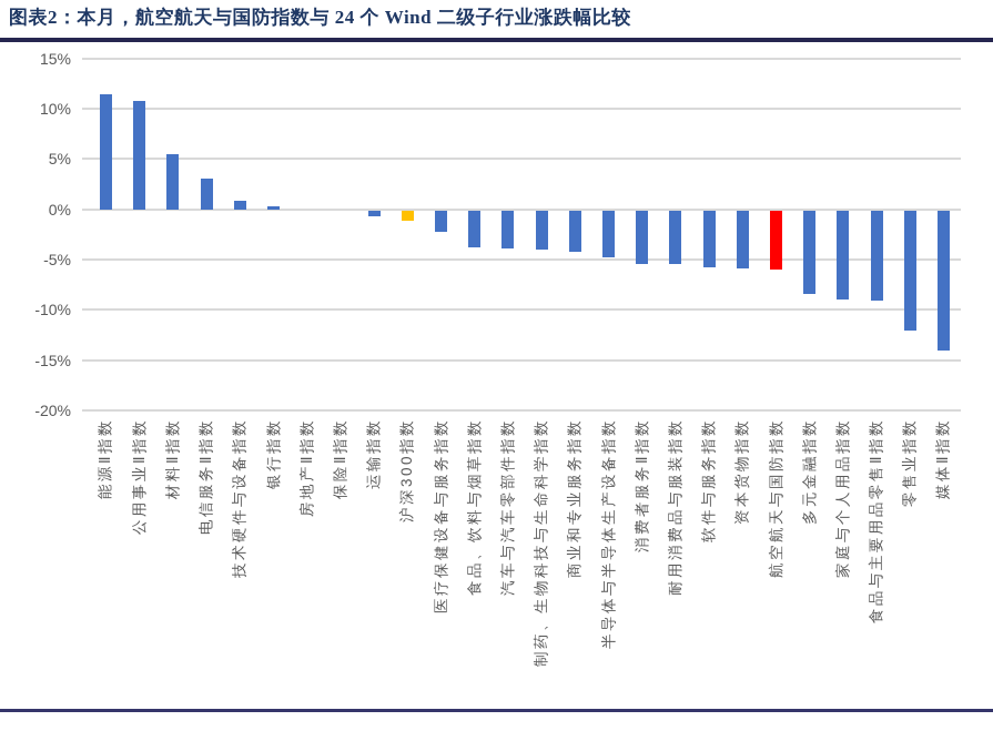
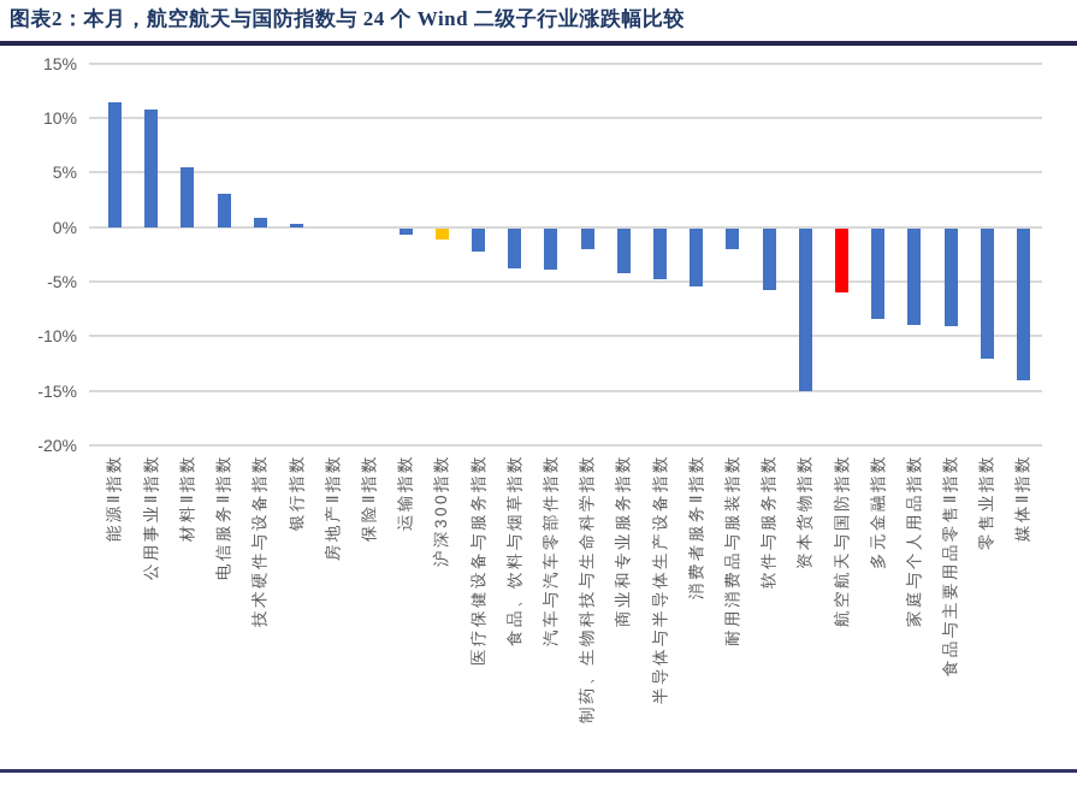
制药、生物科技与生命科学指数: -4% -> -2%
耐用消费品与服装指数: -6% -> -2%
资本货物指数: -6% -> -15%
